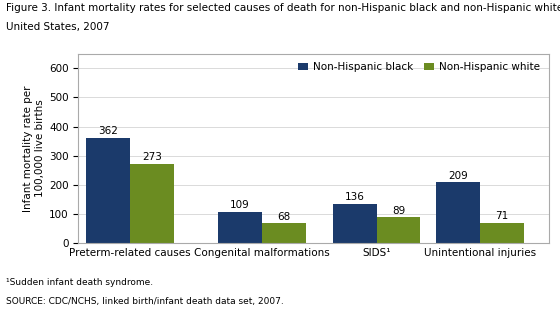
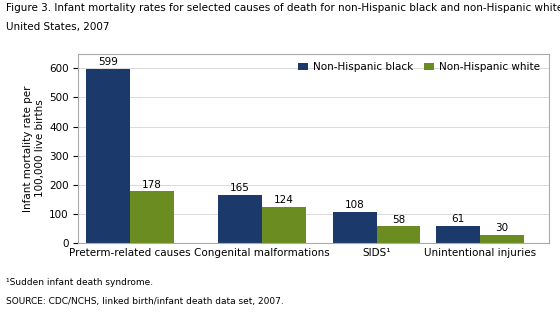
Non-Hispanic black/Preterm-related causes: 362 -> 599
Non-Hispanic white/Preterm-related causes: 273 -> 178
Non-Hispanic black/Congenital malformations: 109 -> 165
Non-Hispanic white/Congenital malformations: 68 -> 124
Non-Hispanic black/SIDS¹: 136 -> 108
Non-Hispanic white/SIDS¹: 89 -> 58
Non-Hispanic black/Unintentional injuries: 209 -> 61
Non-Hispanic white/Unintentional injuries: 71 -> 30
